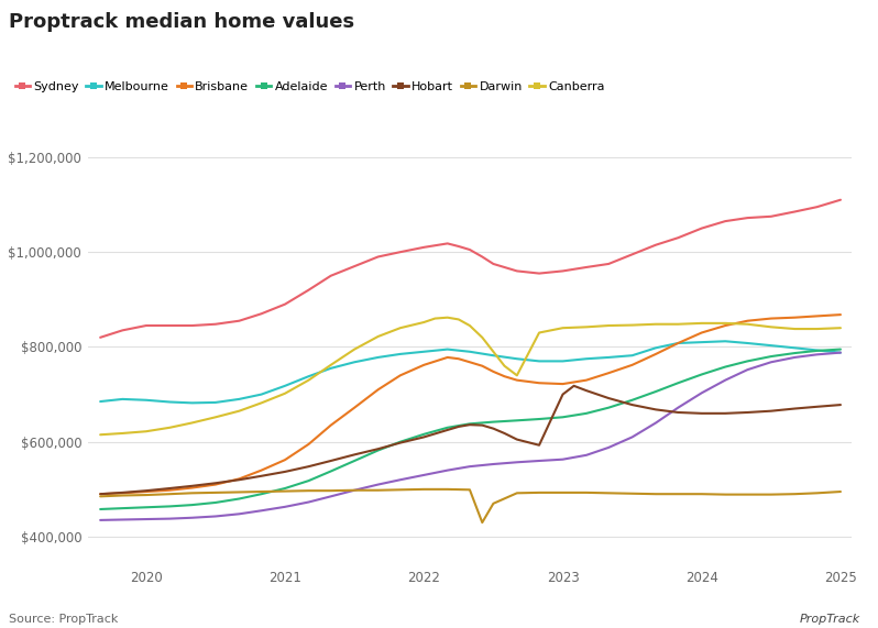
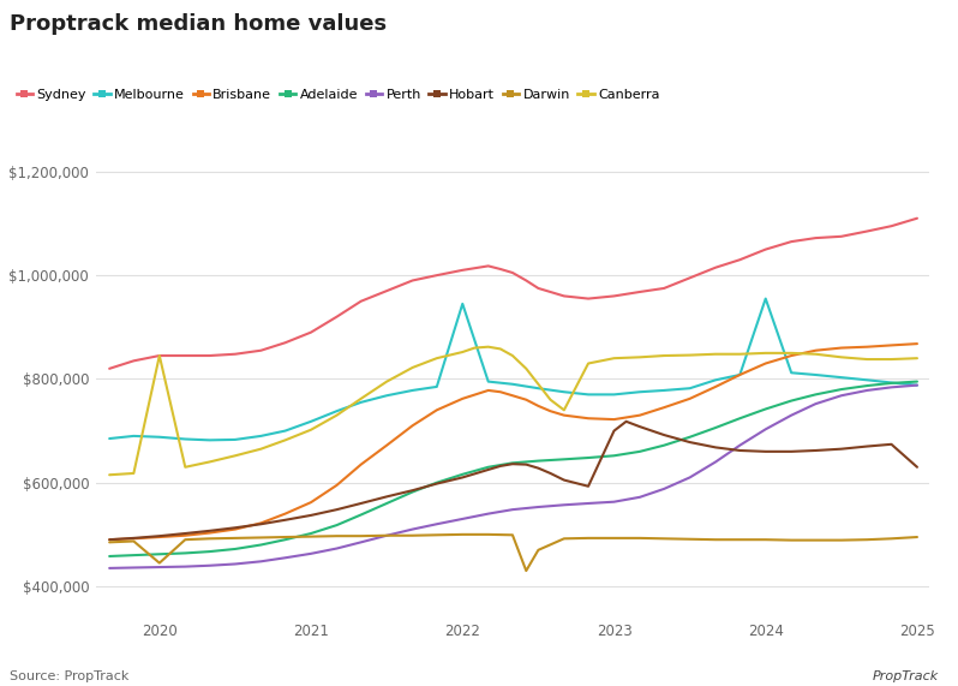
Darwin/2020: $488,000 -> $445,000
Canberra/2020: $622,000 -> $845,000
Melbourne/2022: $790,000 -> $945,000
Melbourne/2024: $810,000 -> $955,000
Hobart/2025: $678,000 -> $630,000
